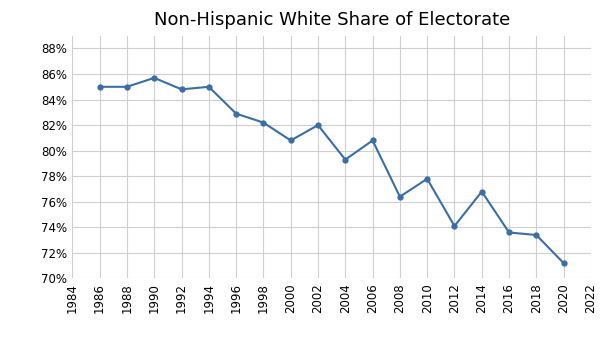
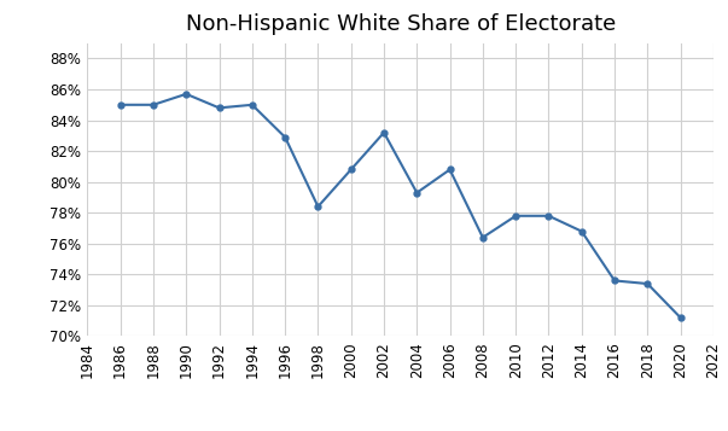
1998: 82.2% -> 78.4%
2002: 82.0% -> 83.2%
2012: 74.1% -> 77.8%
